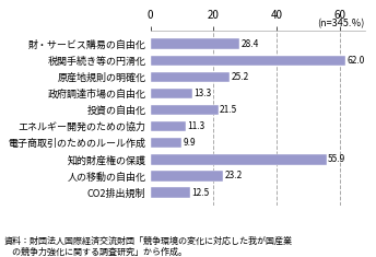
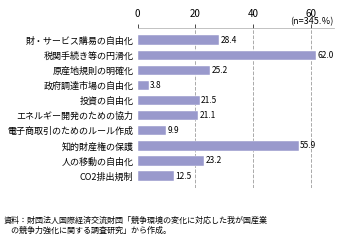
政府調達市場の自由化: 13.3 -> 3.8
エネルギー開発のための協力: 11.3 -> 21.1
